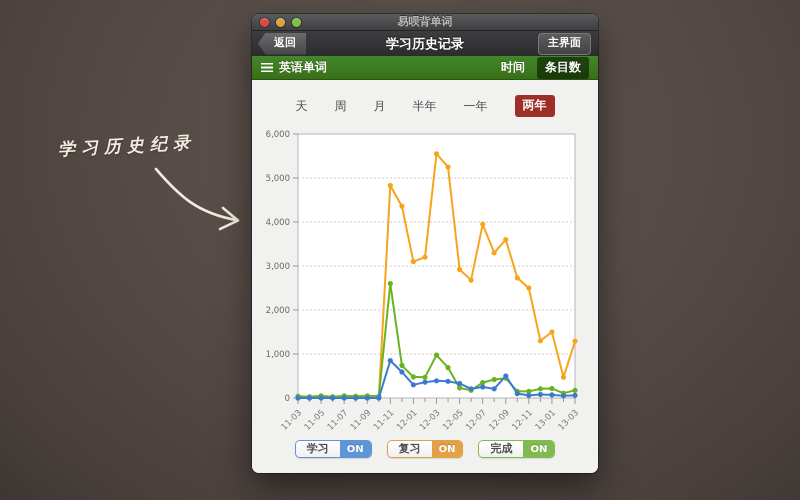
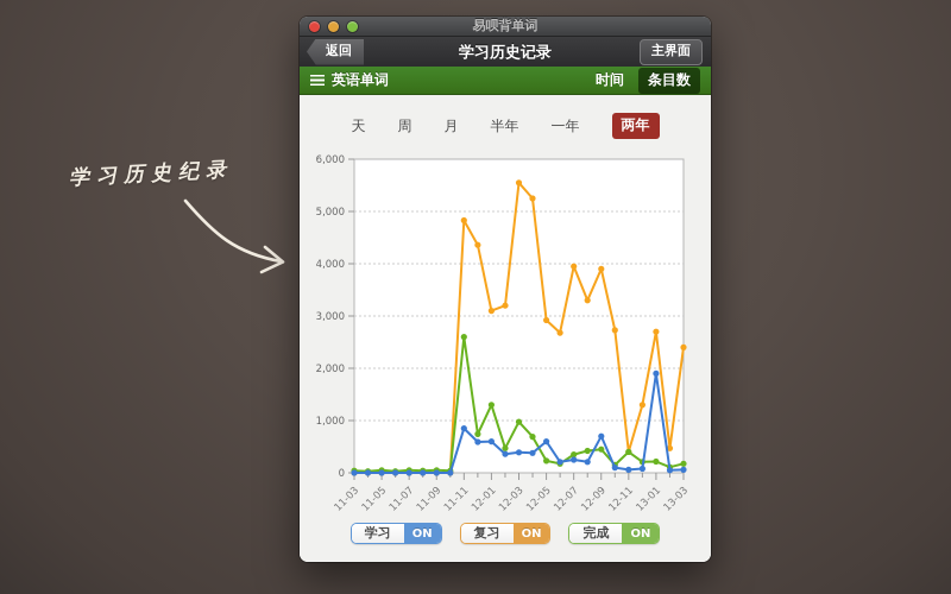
完成/12-01: 500 -> 1300
学习/12-01: 300 -> 600
学习/12-05: 300 -> 600
复习/12-09: 3600 -> 3900
学习/12-09: 500 -> 700
复习/12-11: 2500 -> 400
完成/12-11: 200 -> 400
复习/13-01: 1500 -> 2700
学习/13-01: 100 -> 1900
复习/13-03: 1300 -> 2400
